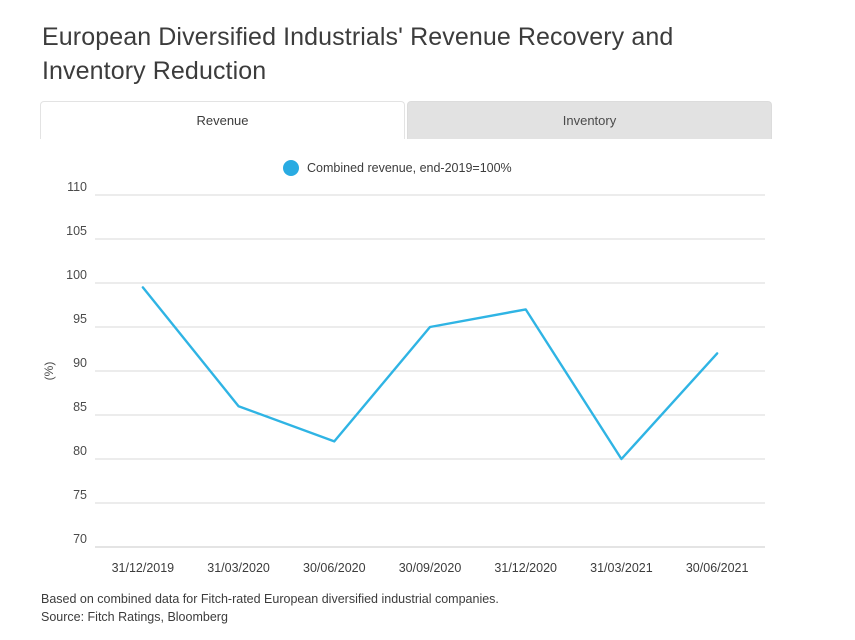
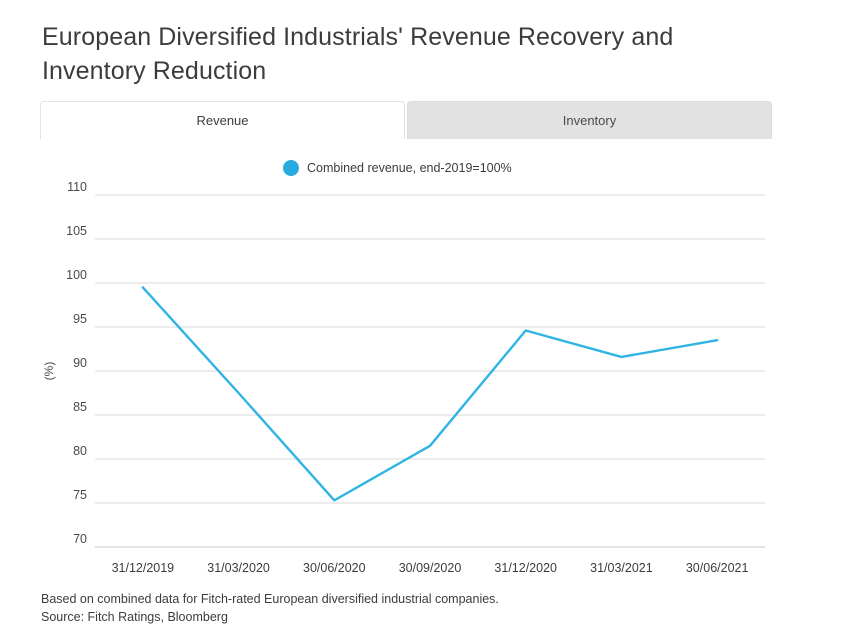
31/03/2020: 86 -> 88
30/06/2020: 82 -> 75
30/09/2020: 95 -> 82
31/12/2020: 97 -> 95
31/03/2021: 80 -> 92
30/06/2021: 92 -> 94
